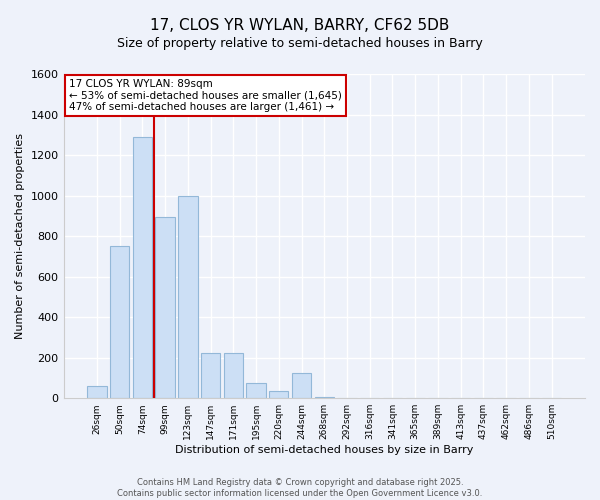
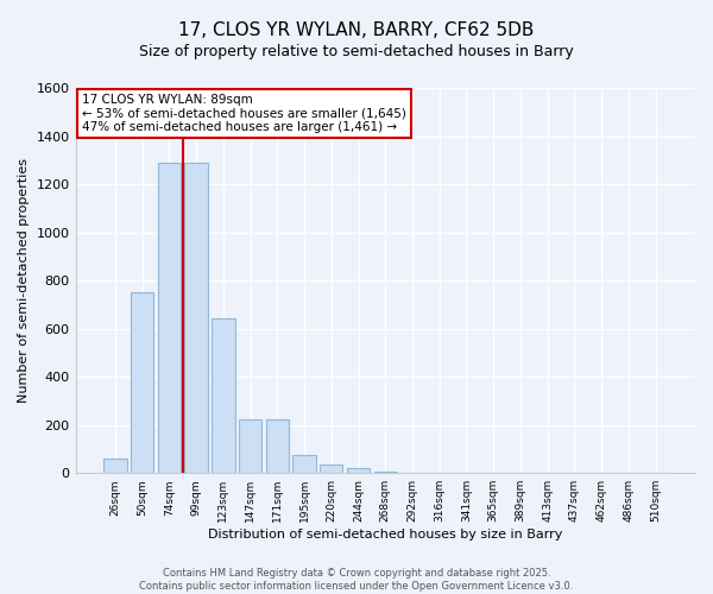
99sqm: 895 -> 1290
123sqm: 1000 -> 645
244sqm: 125 -> 20
